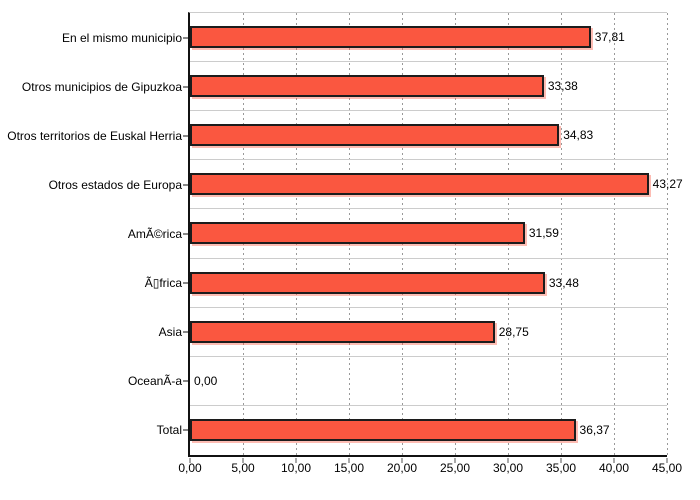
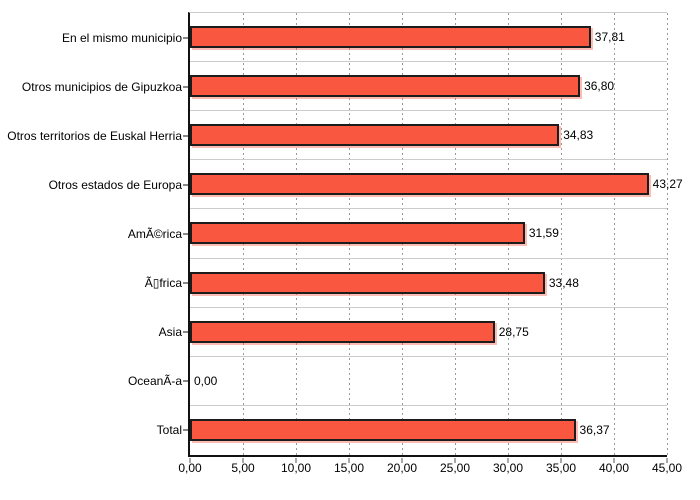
Otros municipios de Gipuzkoa: 33,38 -> 36,80
